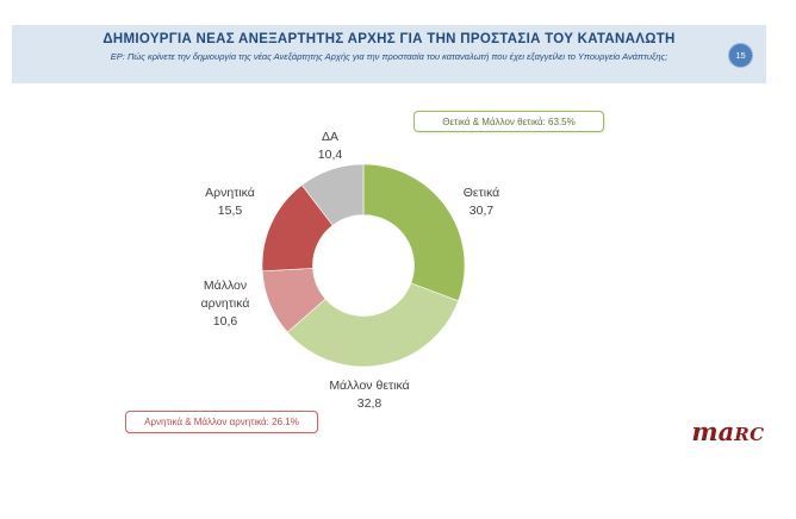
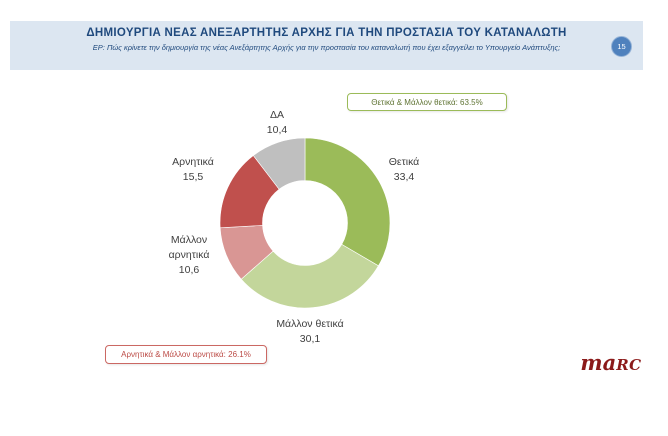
Θετικά: 30,7 -> 33,4
Μάλλον θετικά: 32,8 -> 30,1
